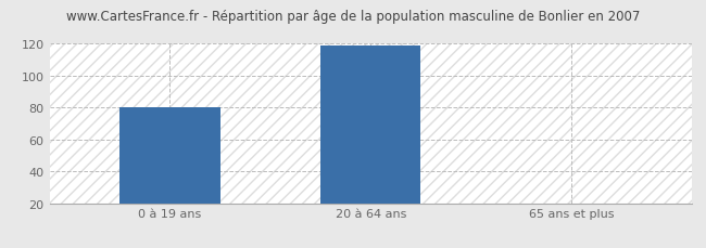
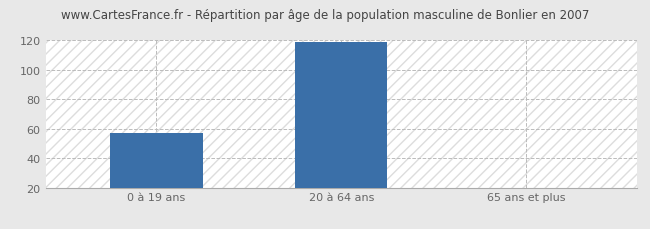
0 à 19 ans: 80 -> 57
